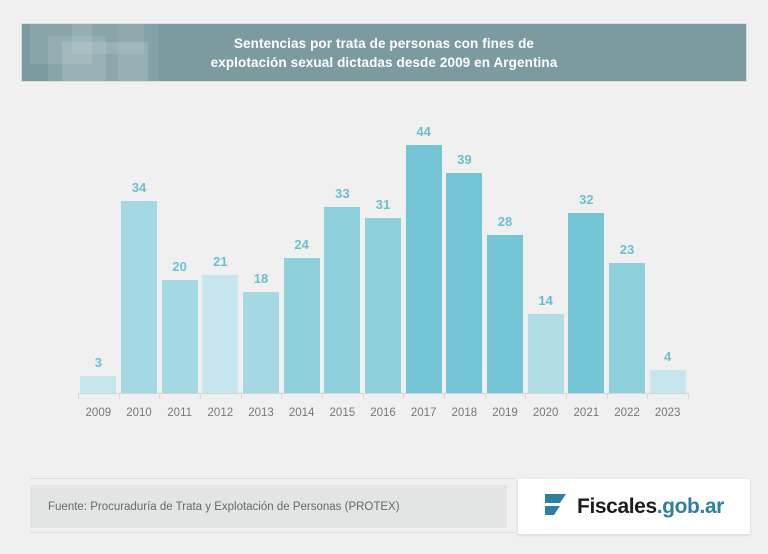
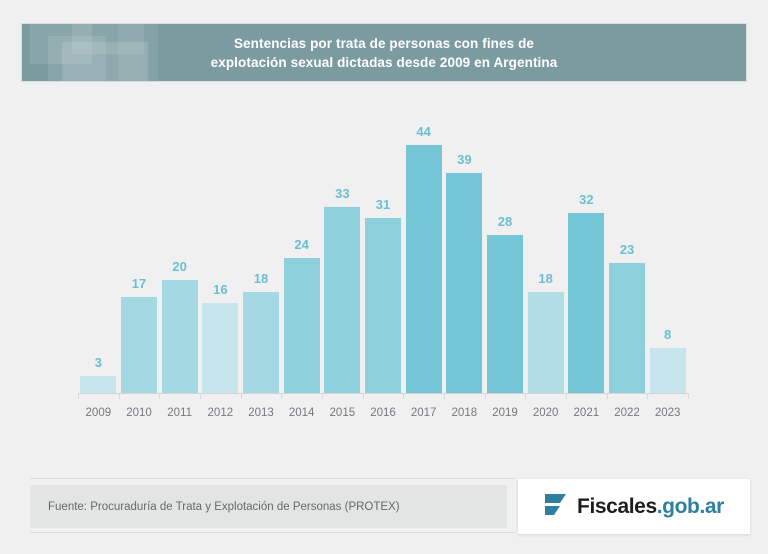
2010: 34 -> 17
2012: 21 -> 16
2020: 14 -> 18
2023: 4 -> 8
